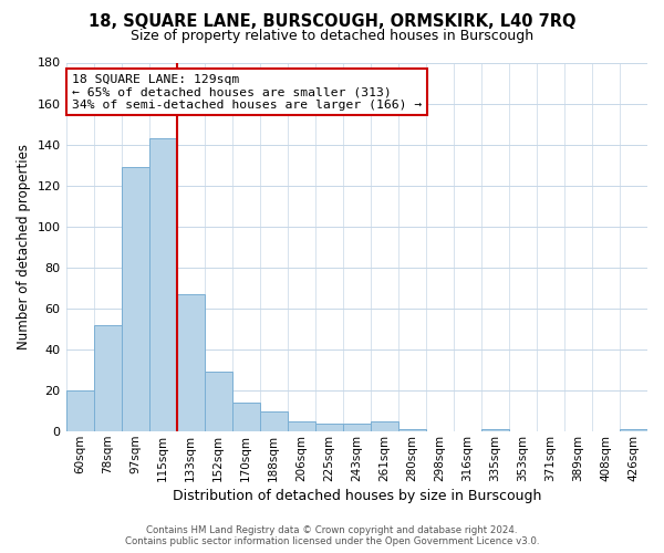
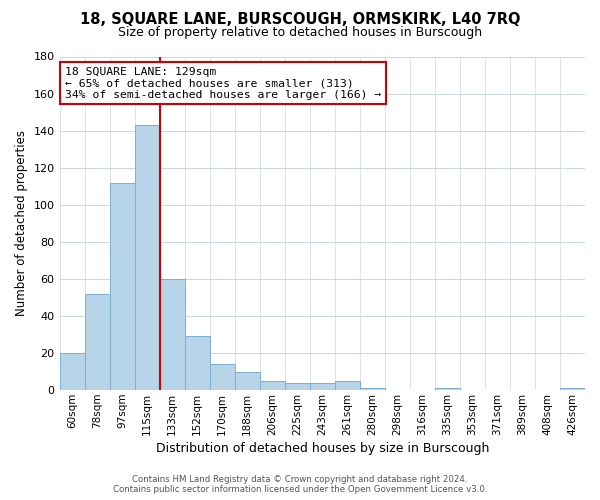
97sqm: 129 -> 112
133sqm: 67 -> 60
